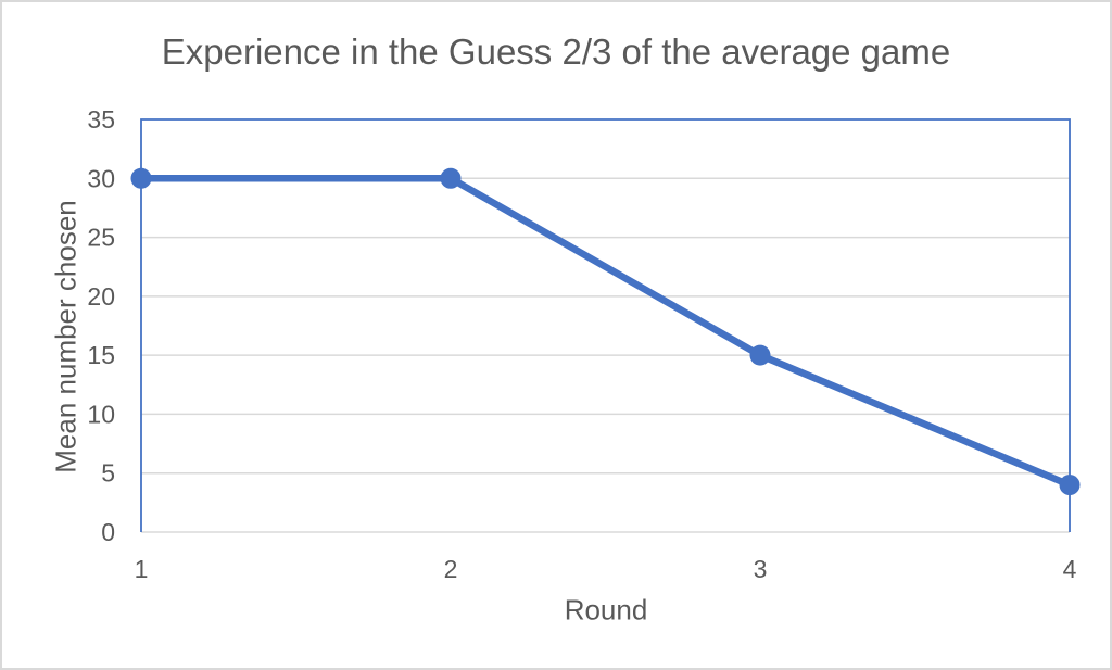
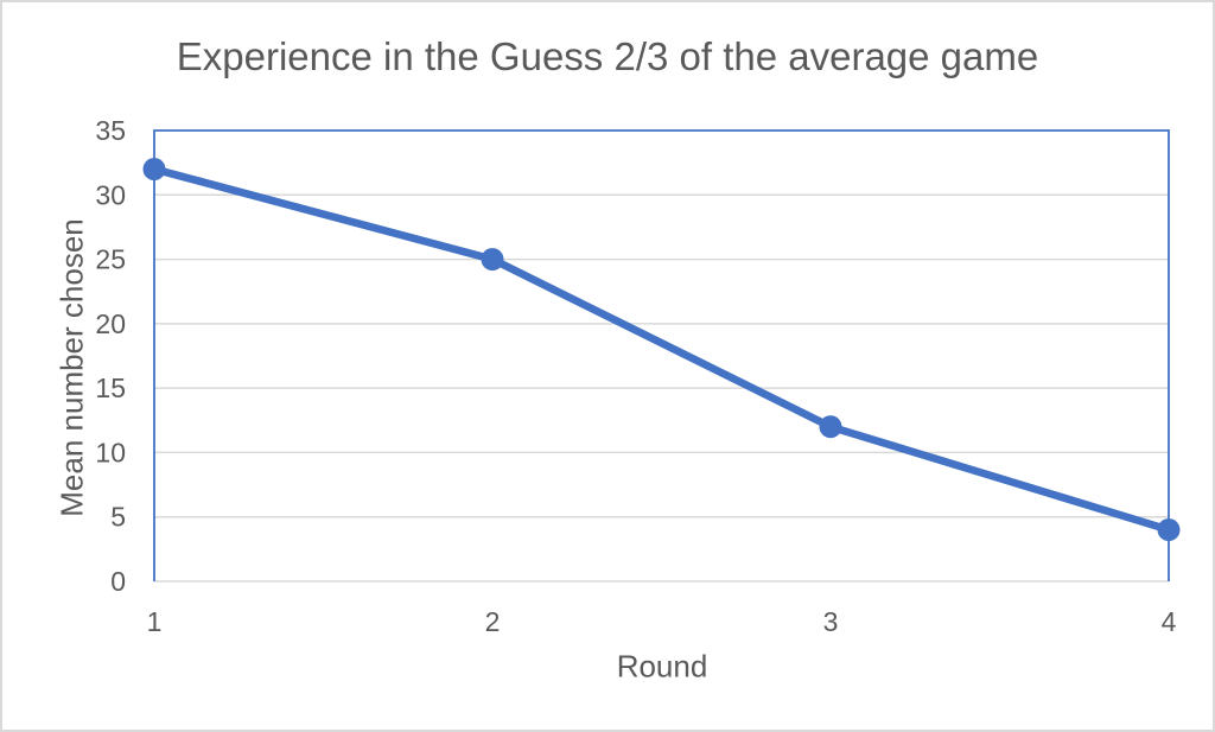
1: 30 -> 32
2: 30 -> 25
3: 15 -> 12
